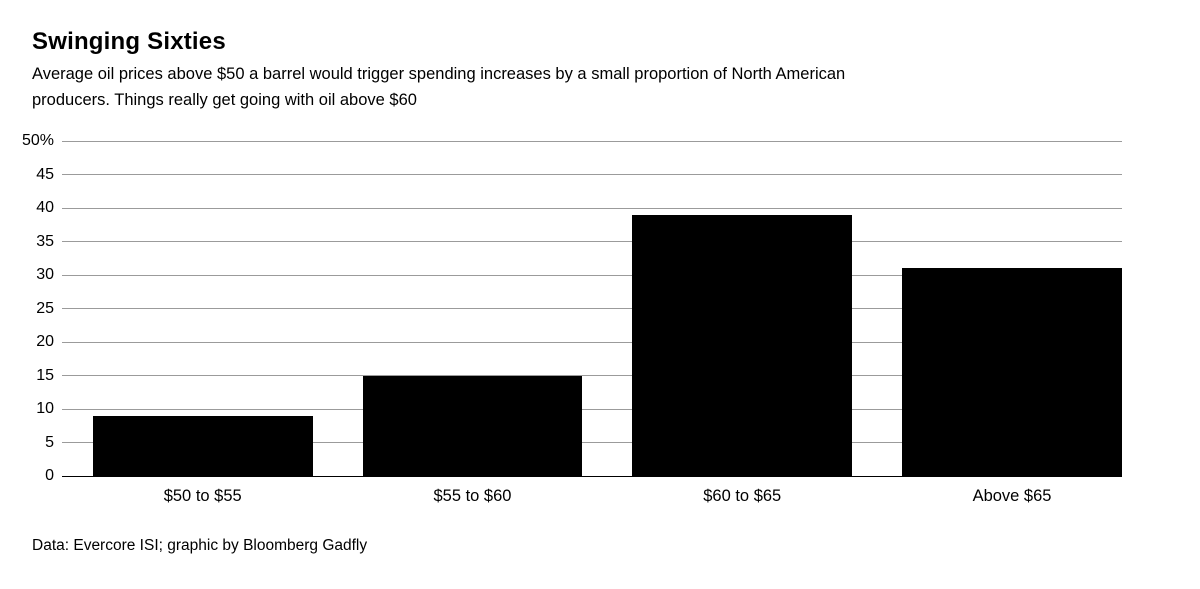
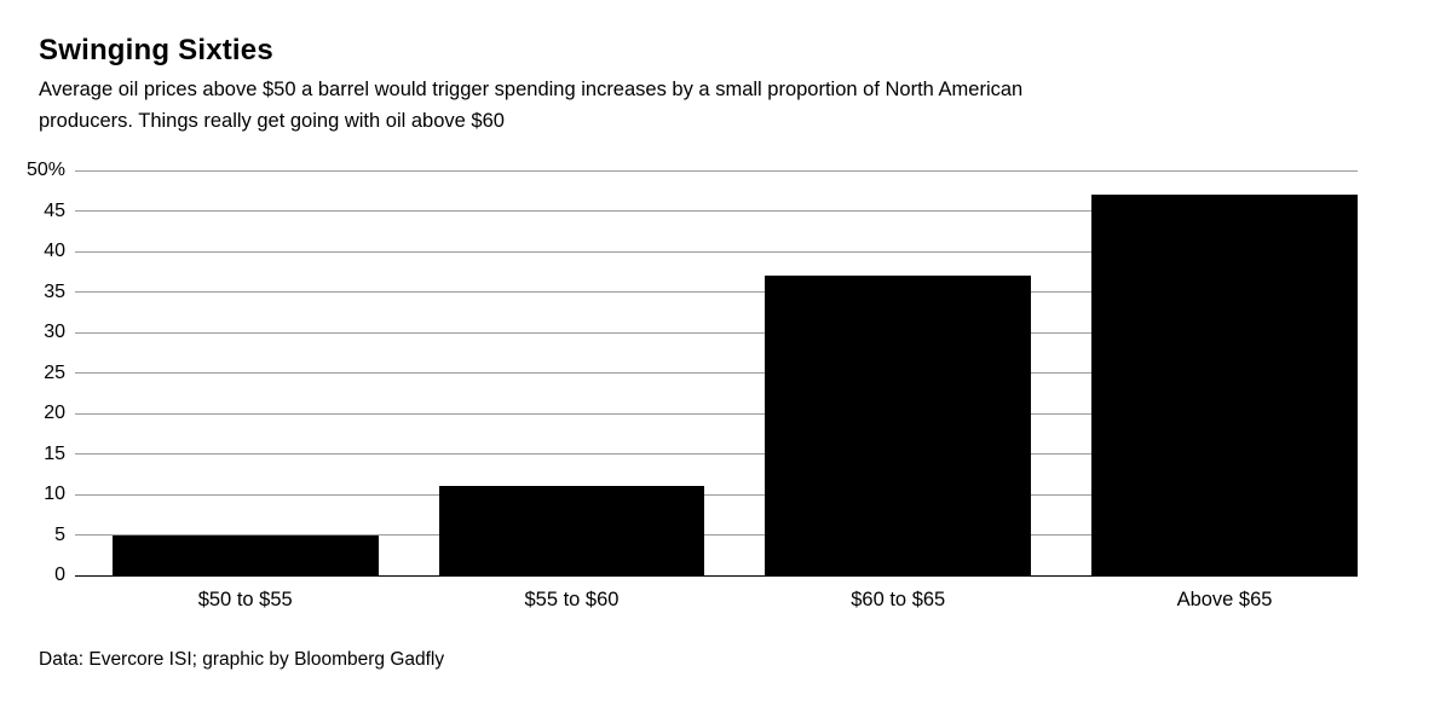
$50 to $55: 9% -> 5%
$55 to $60: 15% -> 11%
$60 to $65: 39% -> 37%
Above $65: 31% -> 47%
